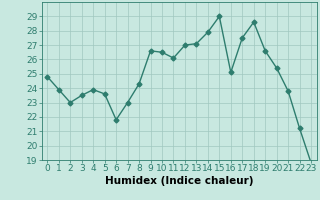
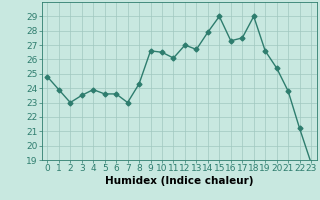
6: 21.8 -> 23.6
13: 27.1 -> 26.7
16: 25.1 -> 27.3
18: 28.6 -> 29.0
